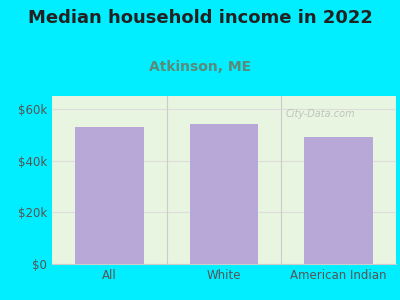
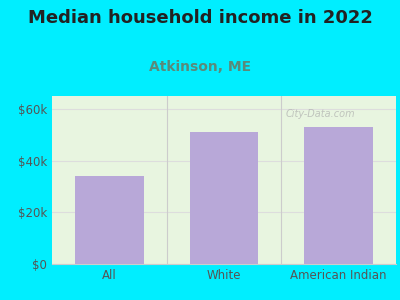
All: $53k -> $34k
White: $54k -> $51k
American Indian: $49k -> $53k
